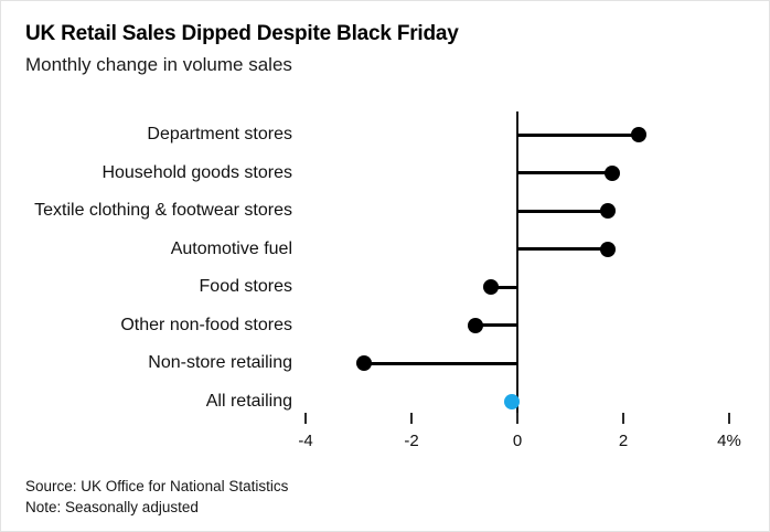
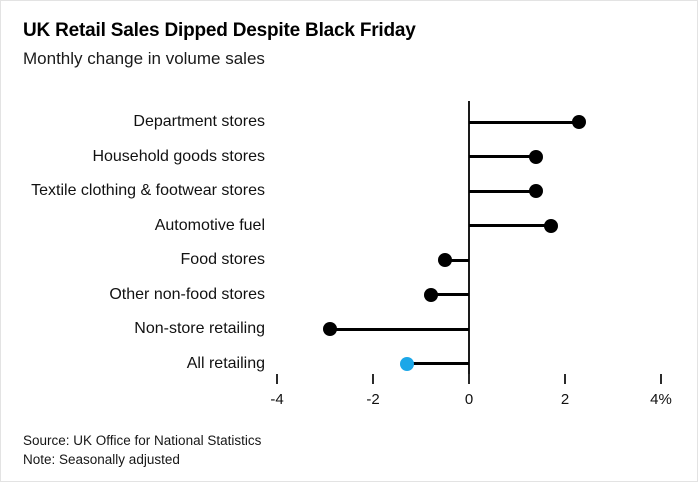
Household goods stores: 1.8% -> 1.4%
Textile clothing & footwear stores: 1.7% -> 1.4%
All retailing: -0.1% -> -1.3%
